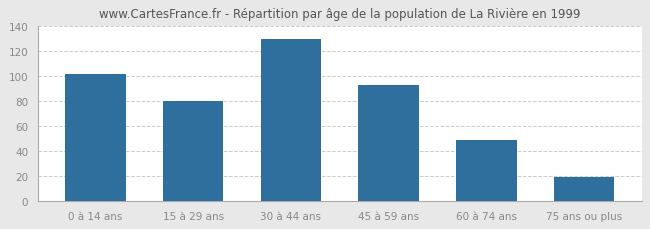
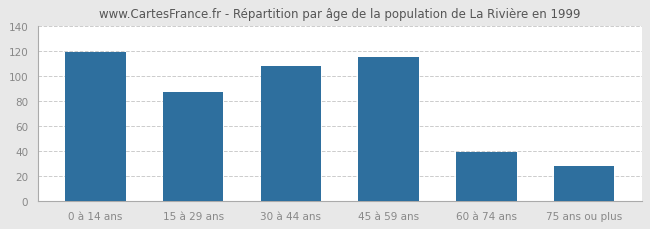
0 à 14 ans: 101 -> 119
15 à 29 ans: 80 -> 87
30 à 44 ans: 129 -> 108
45 à 59 ans: 93 -> 115
60 à 74 ans: 49 -> 39
75 ans ou plus: 19 -> 28
